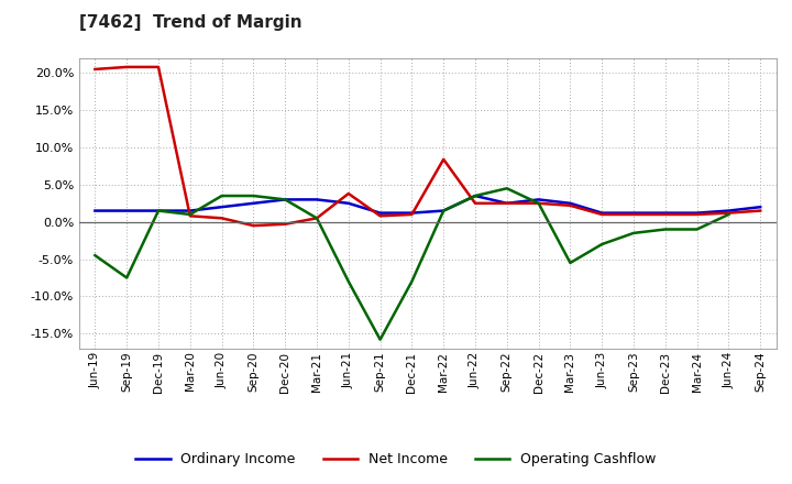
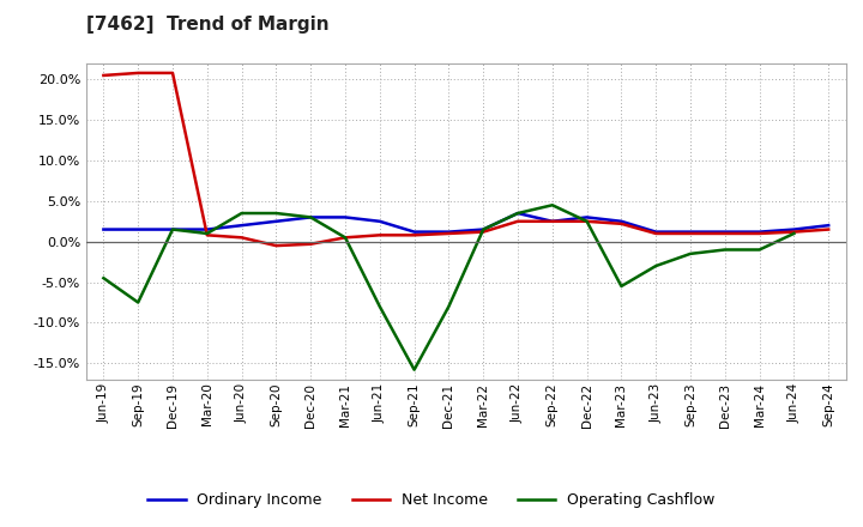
Net Income/Jun-21: 3.8% -> 0.8%
Net Income/Mar-22: 8.4% -> 1.2%
